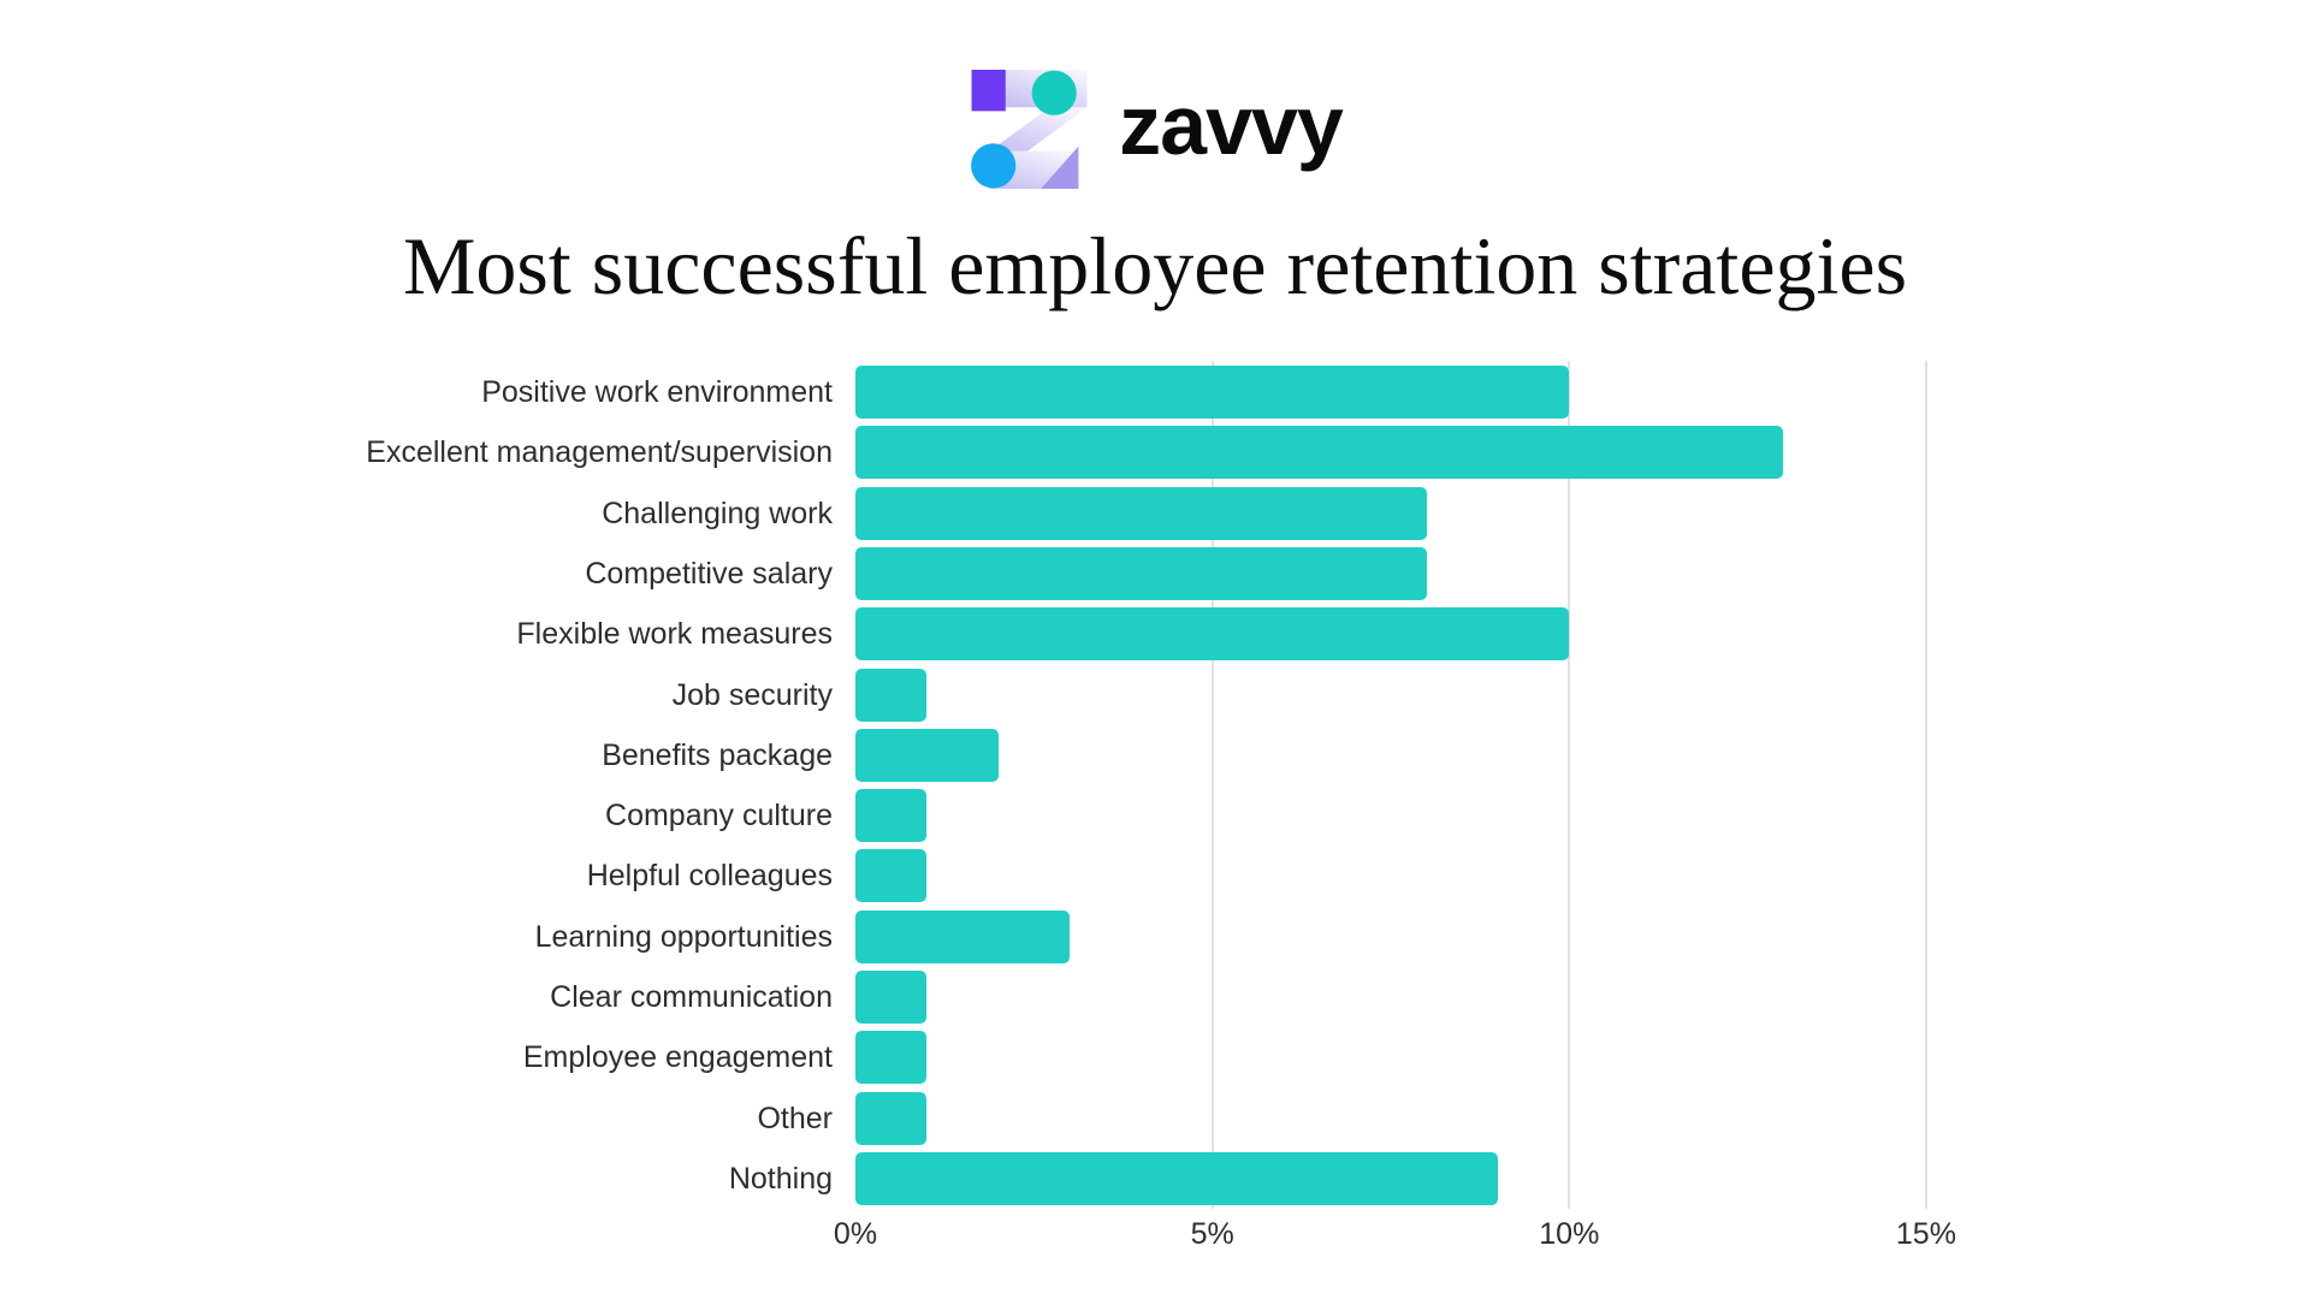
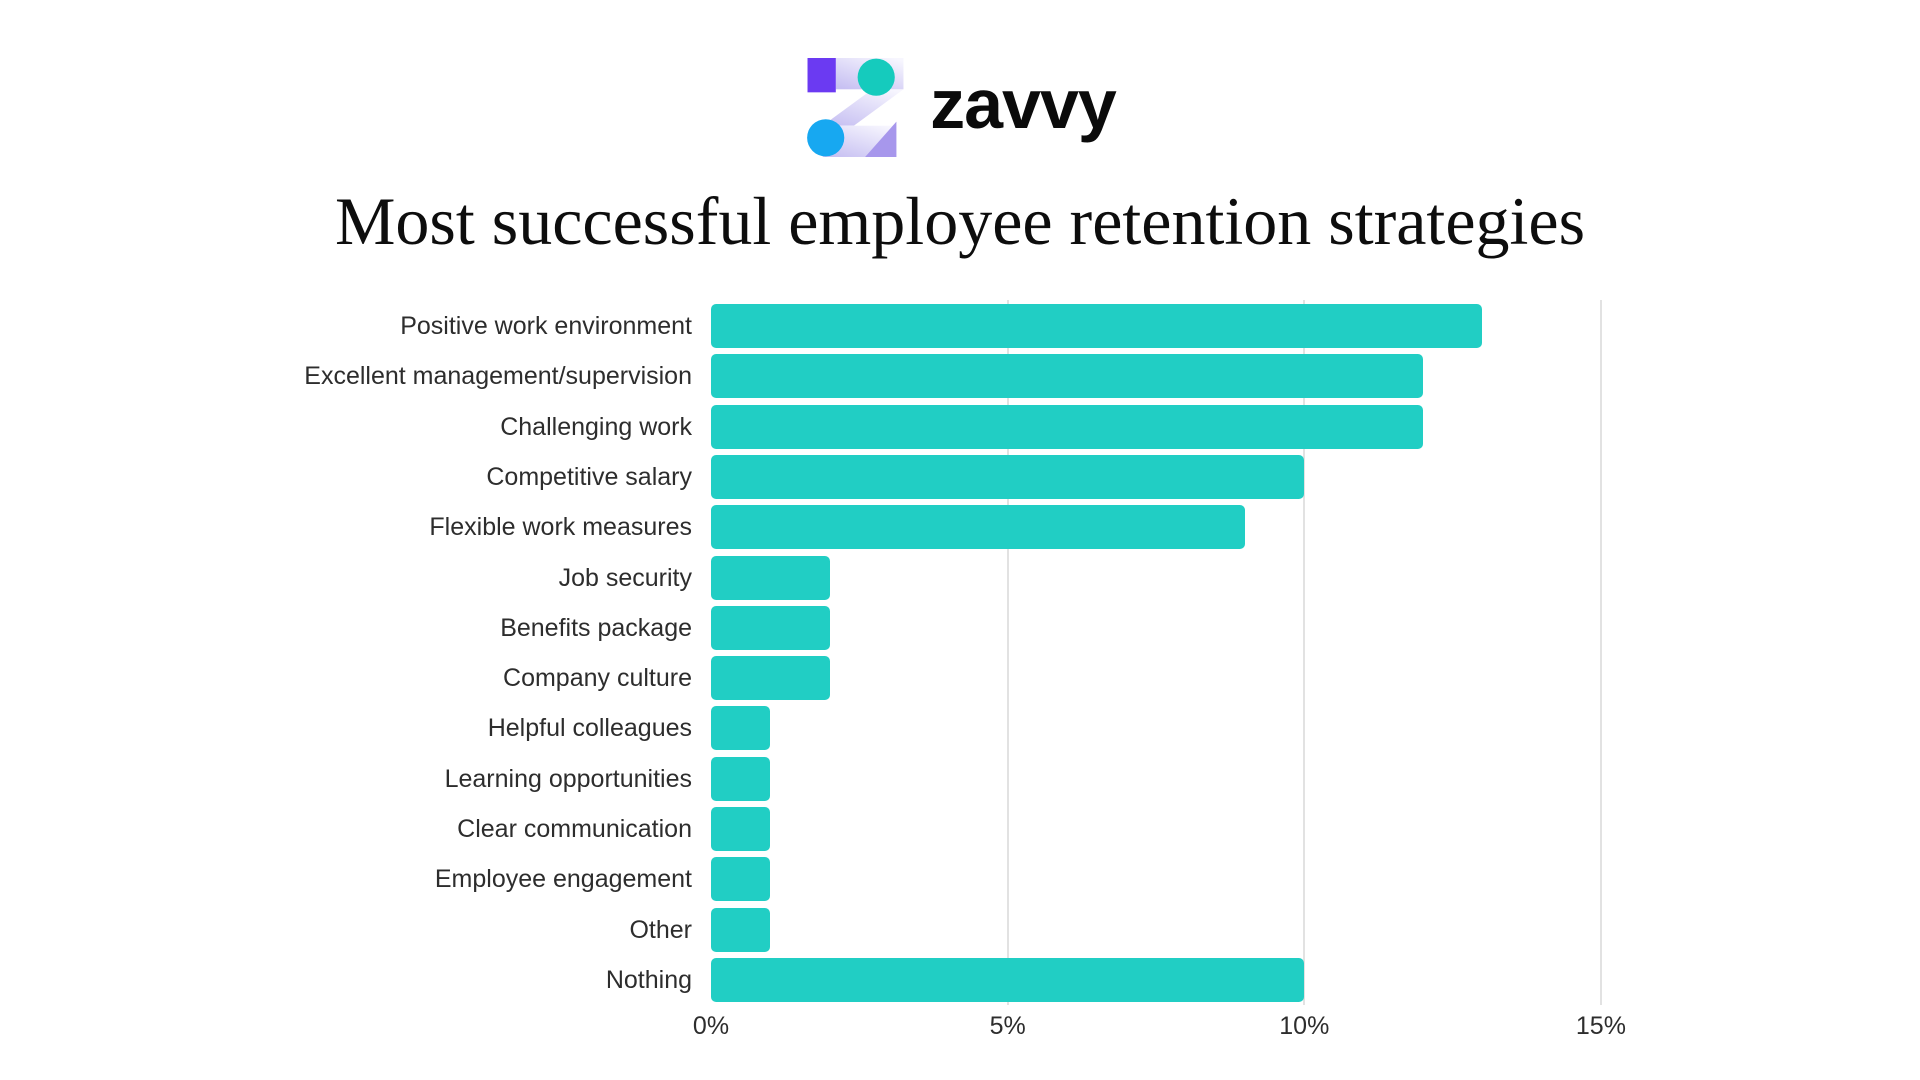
Positive work environment: 10% -> 13%
Excellent management/supervision: 13% -> 12%
Challenging work: 8% -> 12%
Competitive salary: 8% -> 10%
Flexible work measures: 10% -> 9%
Job security: 1% -> 2%
Company culture: 1% -> 2%
Learning opportunities: 3% -> 1%
Nothing: 9% -> 10%
